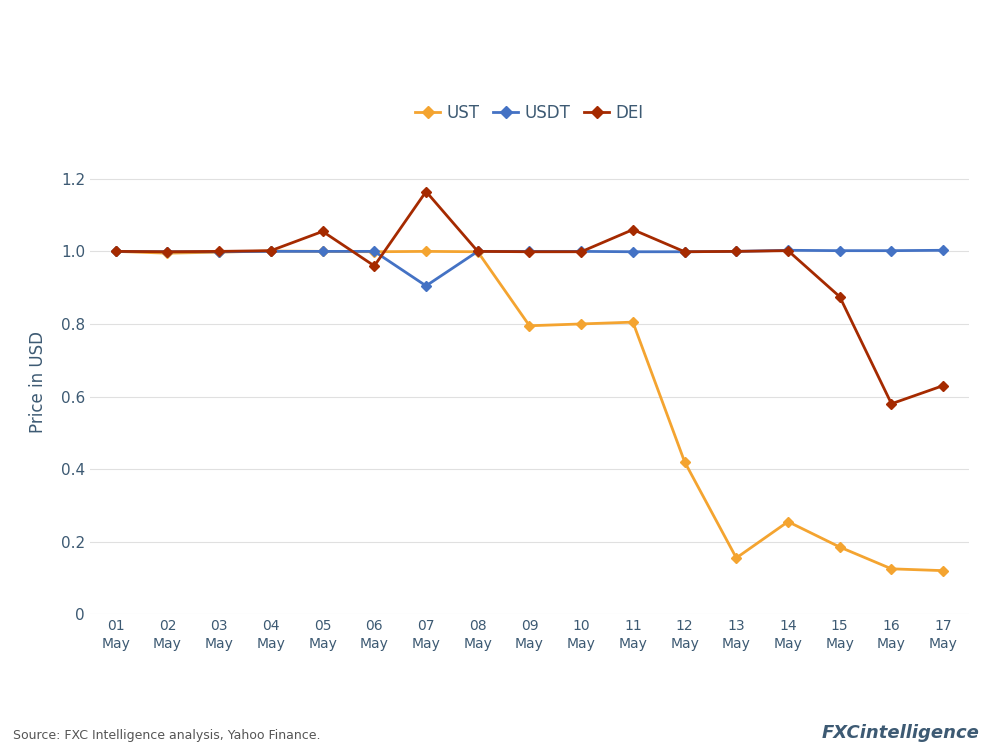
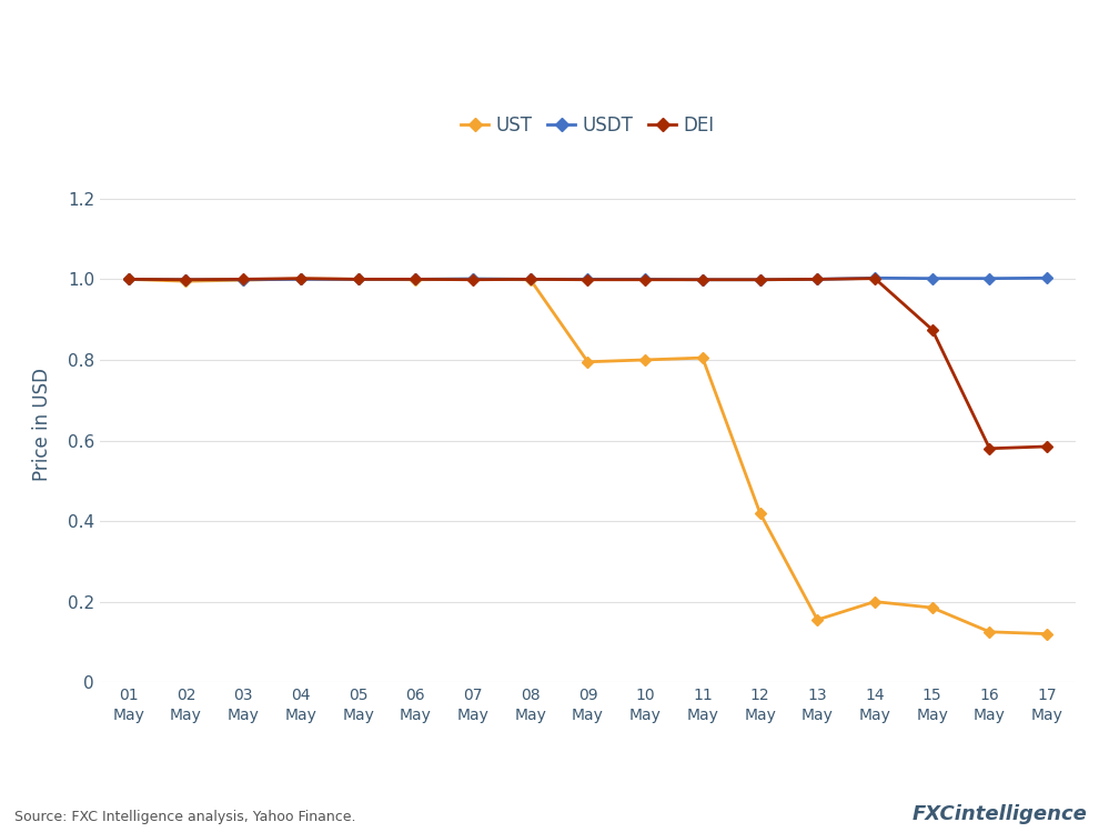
DEI/05 May: 1.055 -> 1.000
DEI/06 May: 0.960 -> 1.000
USDT/07 May: 0.905 -> 1.001
DEI/07 May: 1.165 -> 0.999
DEI/11 May: 1.060 -> 0.999
UST/14 May: 0.255 -> 0.200
DEI/17 May: 0.630 -> 0.585
